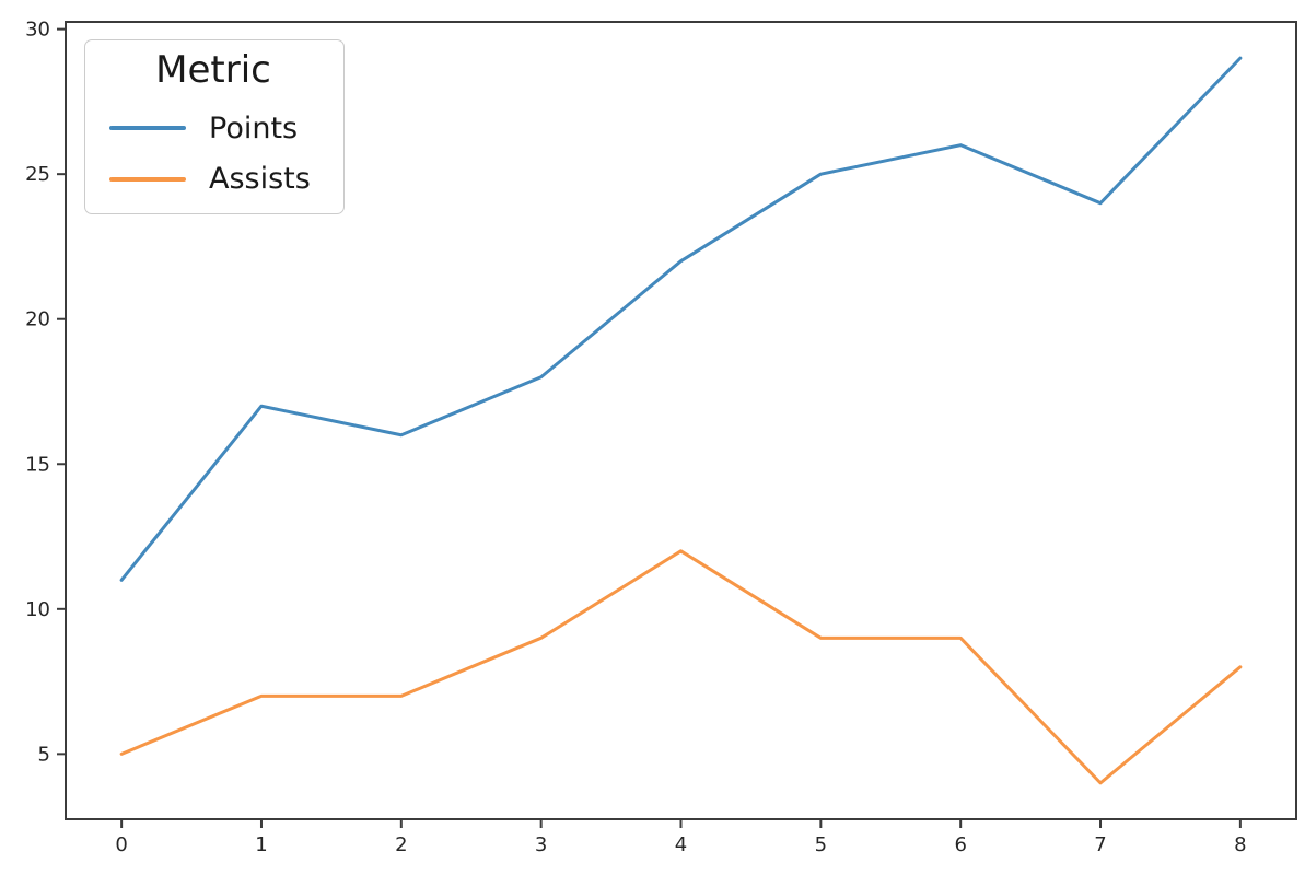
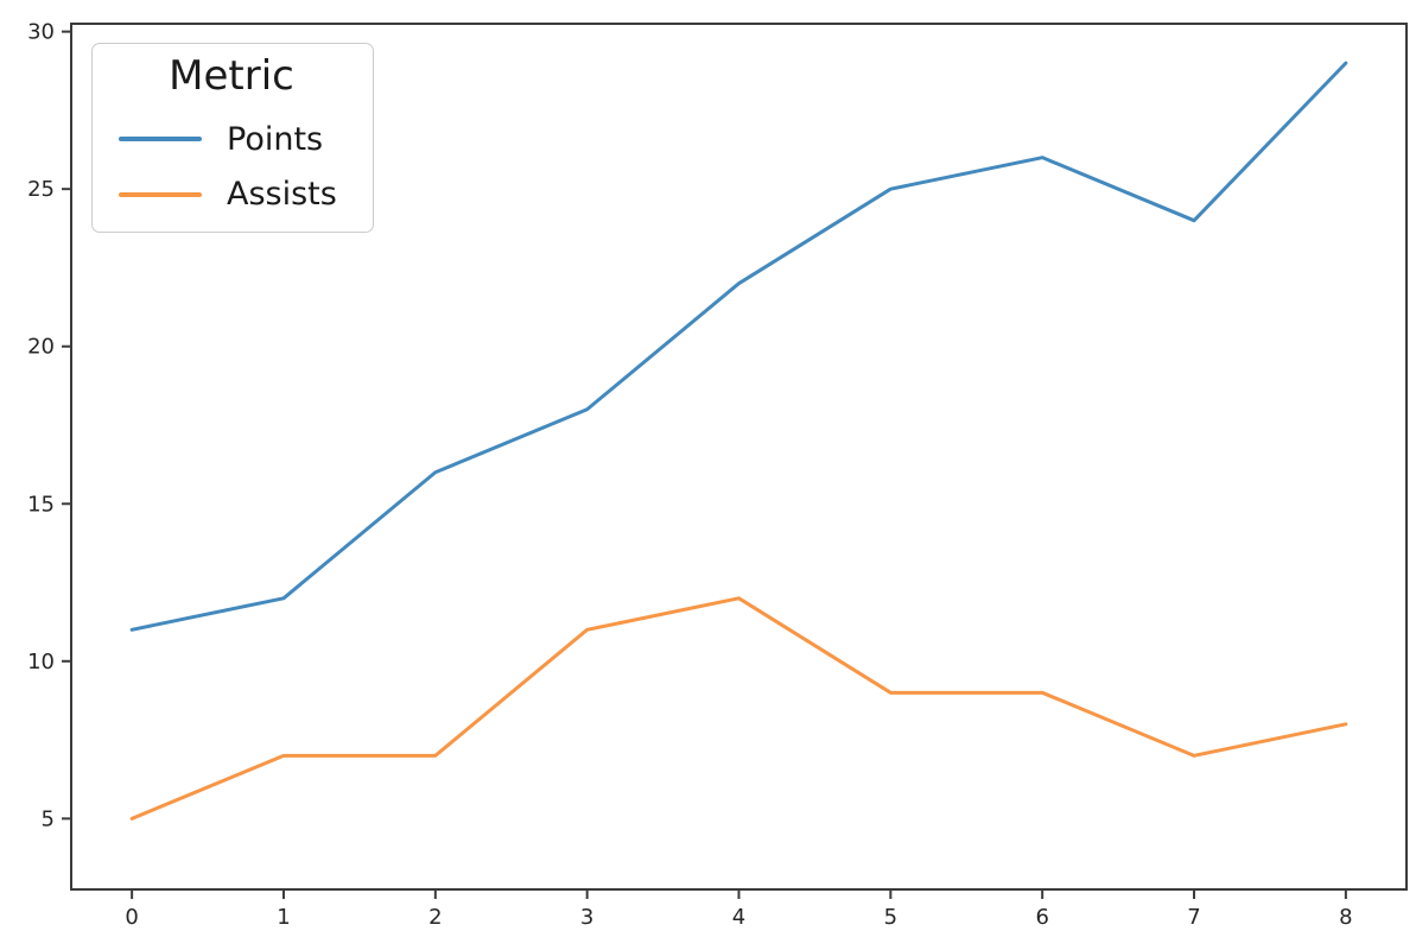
Points/1: 17 -> 12
Assists/3: 9 -> 11
Assists/7: 4 -> 7
